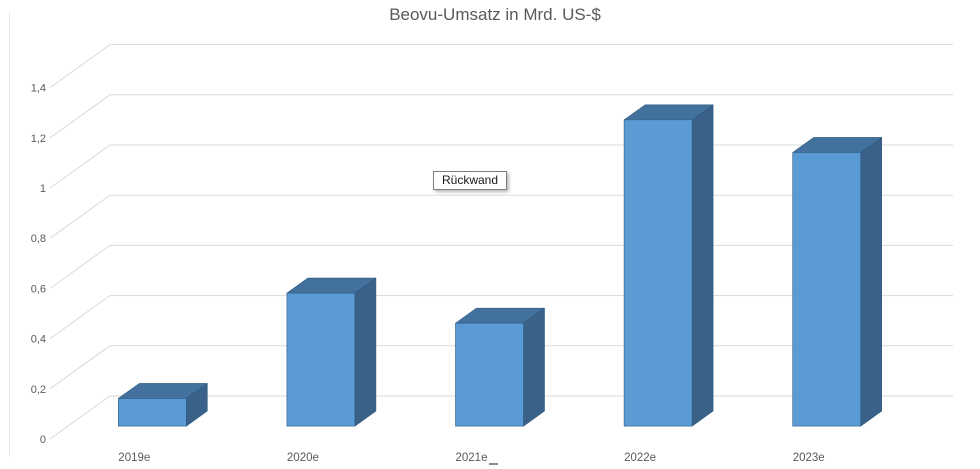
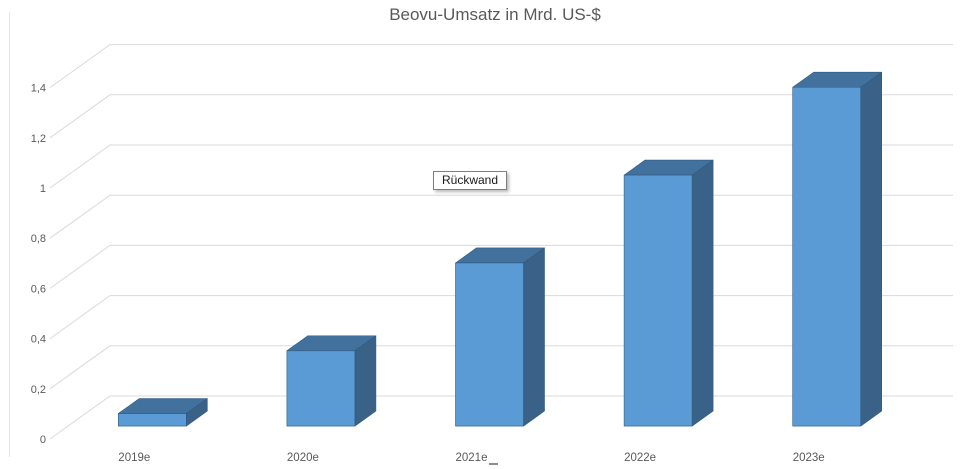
2019e: 0,11 -> 0,05
2020e: 0,53 -> 0,30
2021e: 0,41 -> 0,65
2022e: 1,22 -> 1,00
2023e: 1,09 -> 1,35
